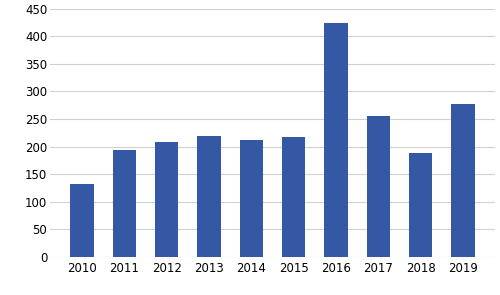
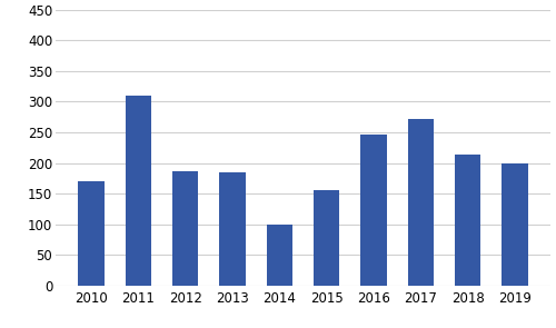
2010: 132 -> 170
2011: 194 -> 310
2012: 209 -> 186
2013: 220 -> 184
2014: 212 -> 100
2015: 218 -> 156
2016: 425 -> 246
2017: 255 -> 272
2018: 189 -> 214
2019: 277 -> 200
